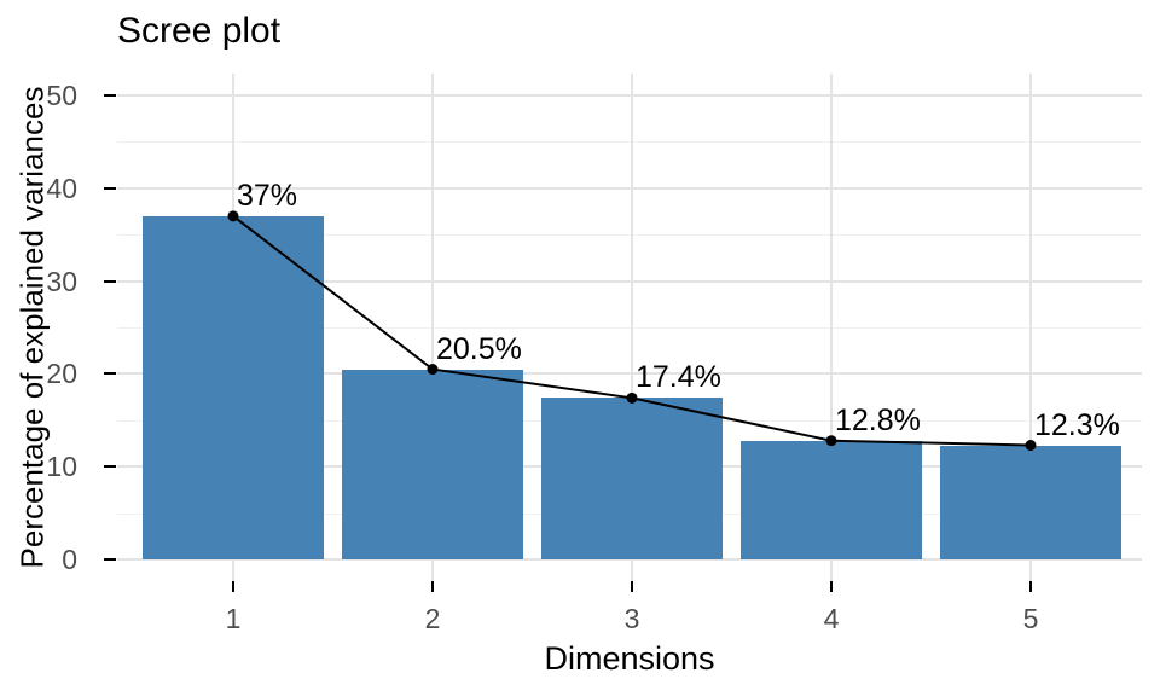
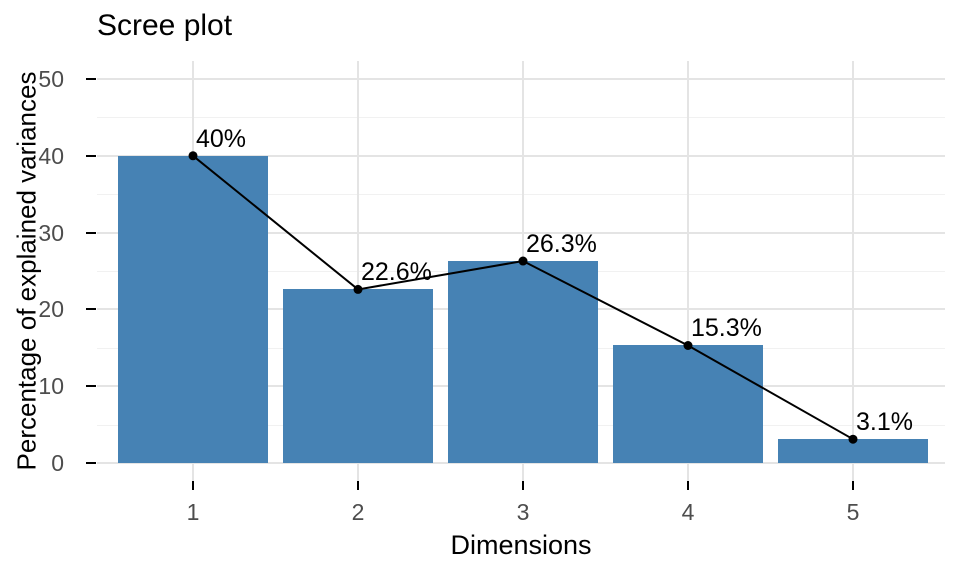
1: 37% -> 40%
2: 20.5% -> 22.6%
3: 17.4% -> 26.3%
4: 12.8% -> 15.3%
5: 12.3% -> 3.1%
